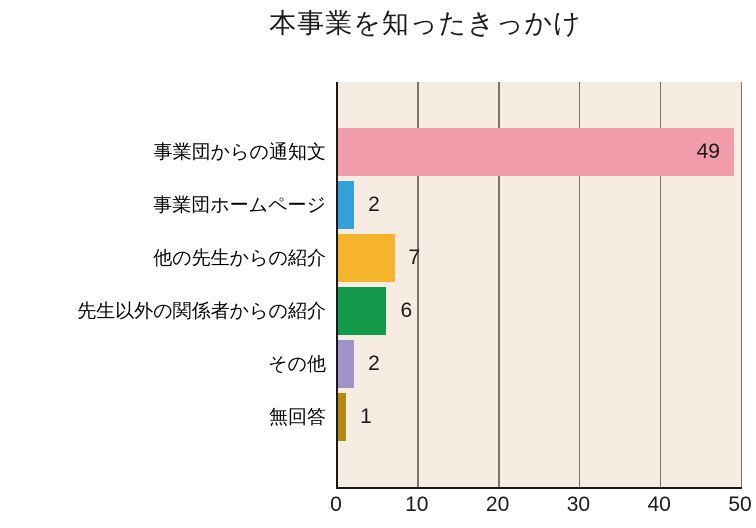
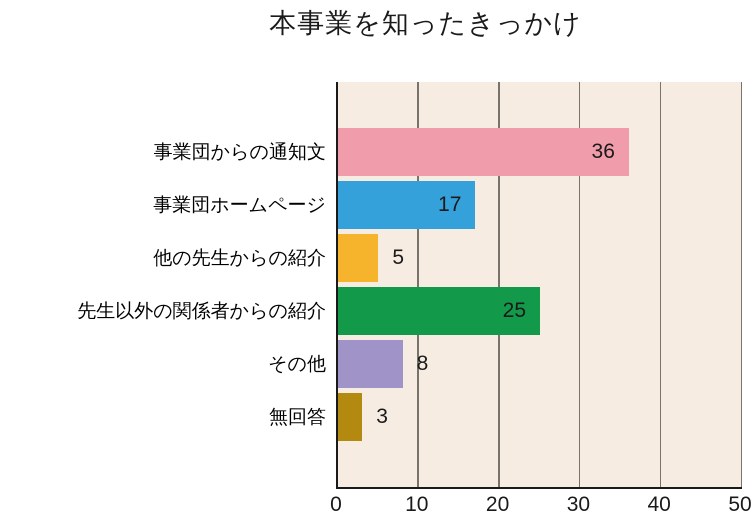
事業団からの通知文: 49 -> 36
事業団ホームページ: 2 -> 17
他の先生からの紹介: 7 -> 5
先生以外の関係者からの紹介: 6 -> 25
その他: 2 -> 8
無回答: 1 -> 3
